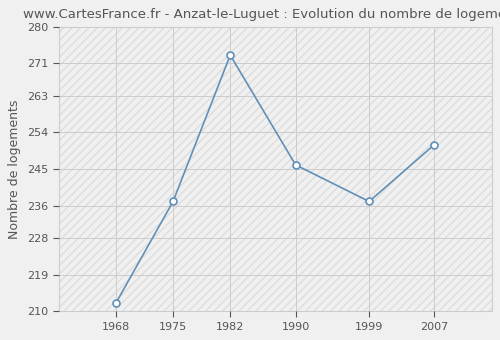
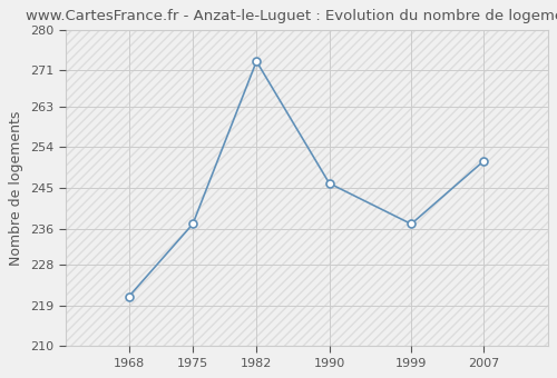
1968: 212 -> 221
